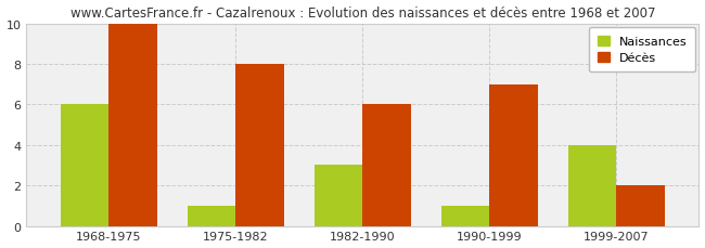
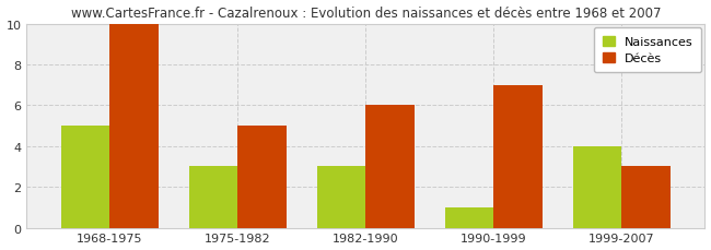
Naissances/1968-1975: 6 -> 5
Naissances/1975-1982: 1 -> 3
Décès/1975-1982: 8 -> 5
Décès/1999-2007: 2 -> 3
